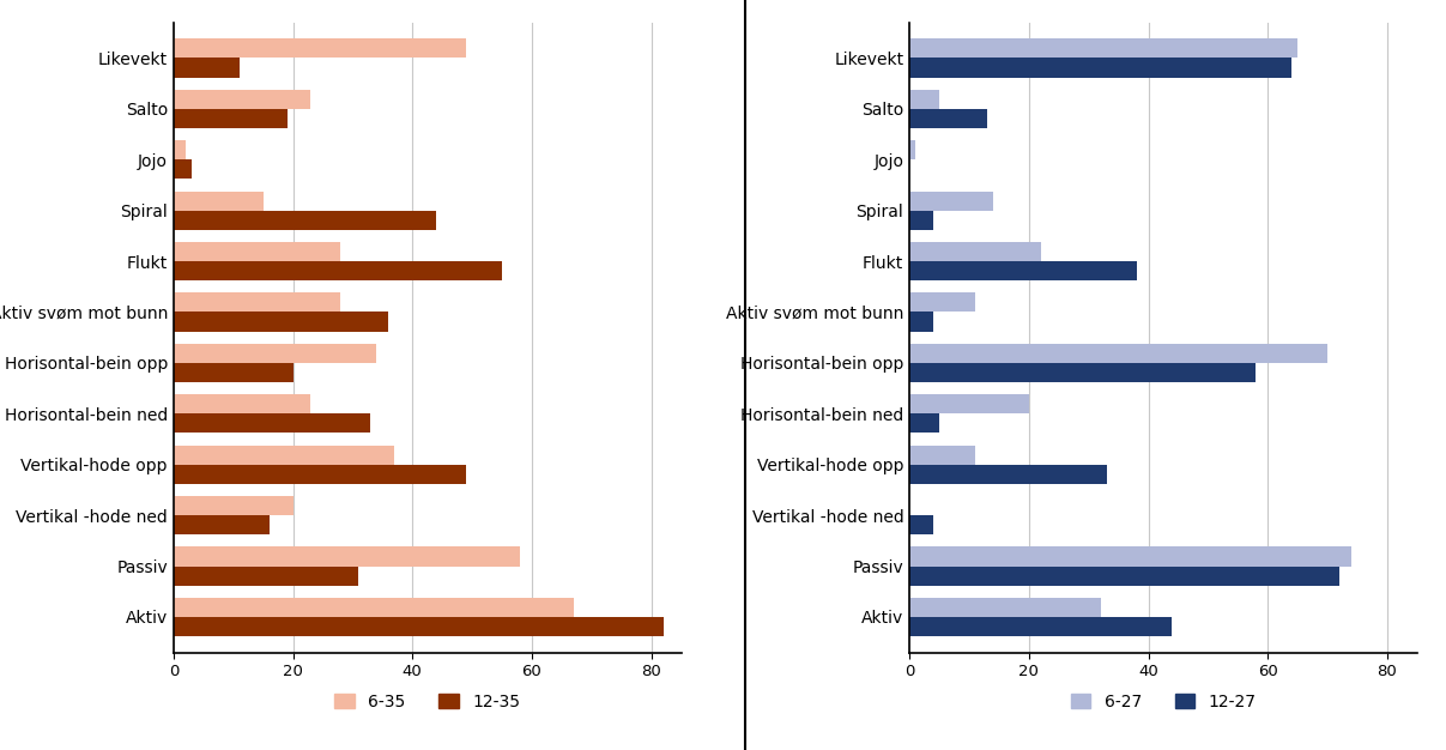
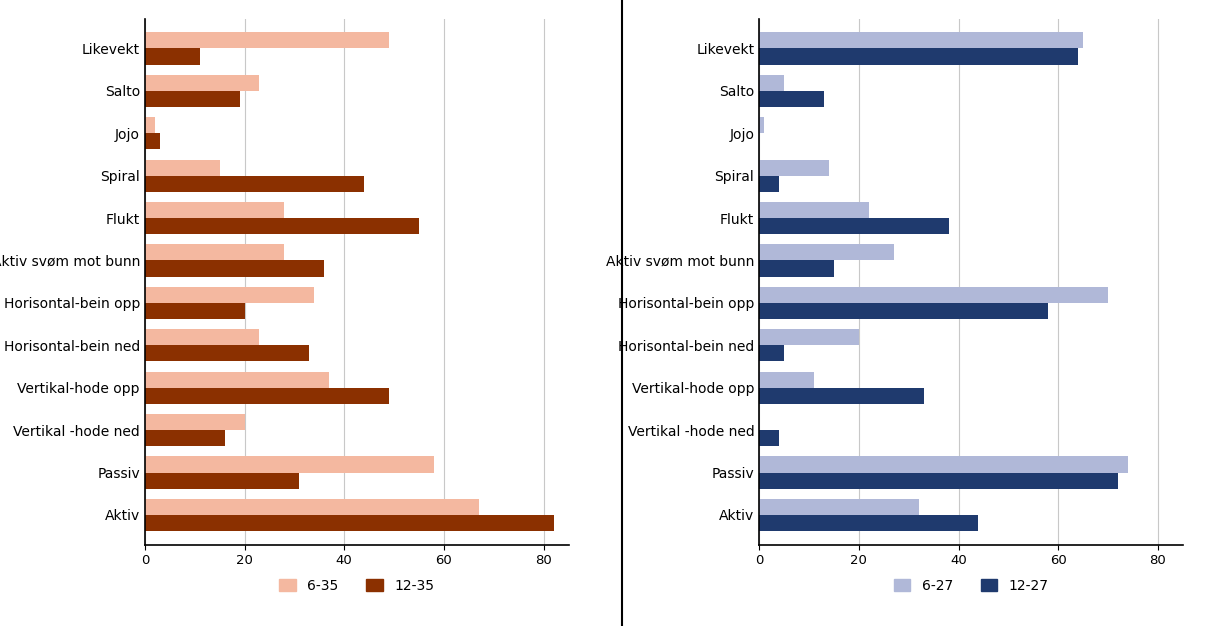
6-27/Aktiv svøm mot bunn: 11 -> 27
12-27/Aktiv svøm mot bunn: 4 -> 15
